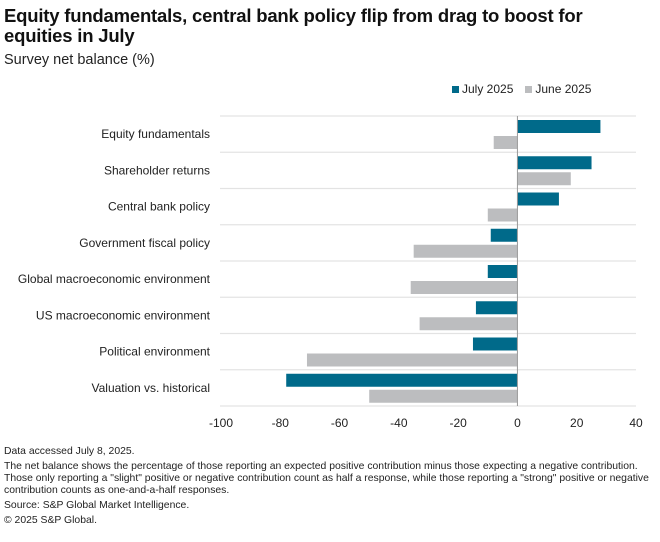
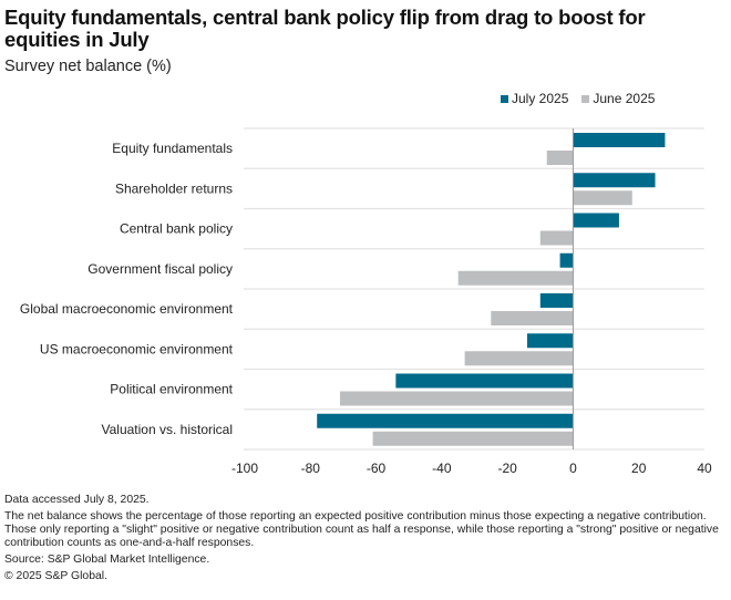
July 2025/Government fiscal policy: -9 -> -4
June 2025/Global macroeconomic environment: -36 -> -25
July 2025/Political environment: -15 -> -54
June 2025/Valuation vs. historical: -50 -> -61
